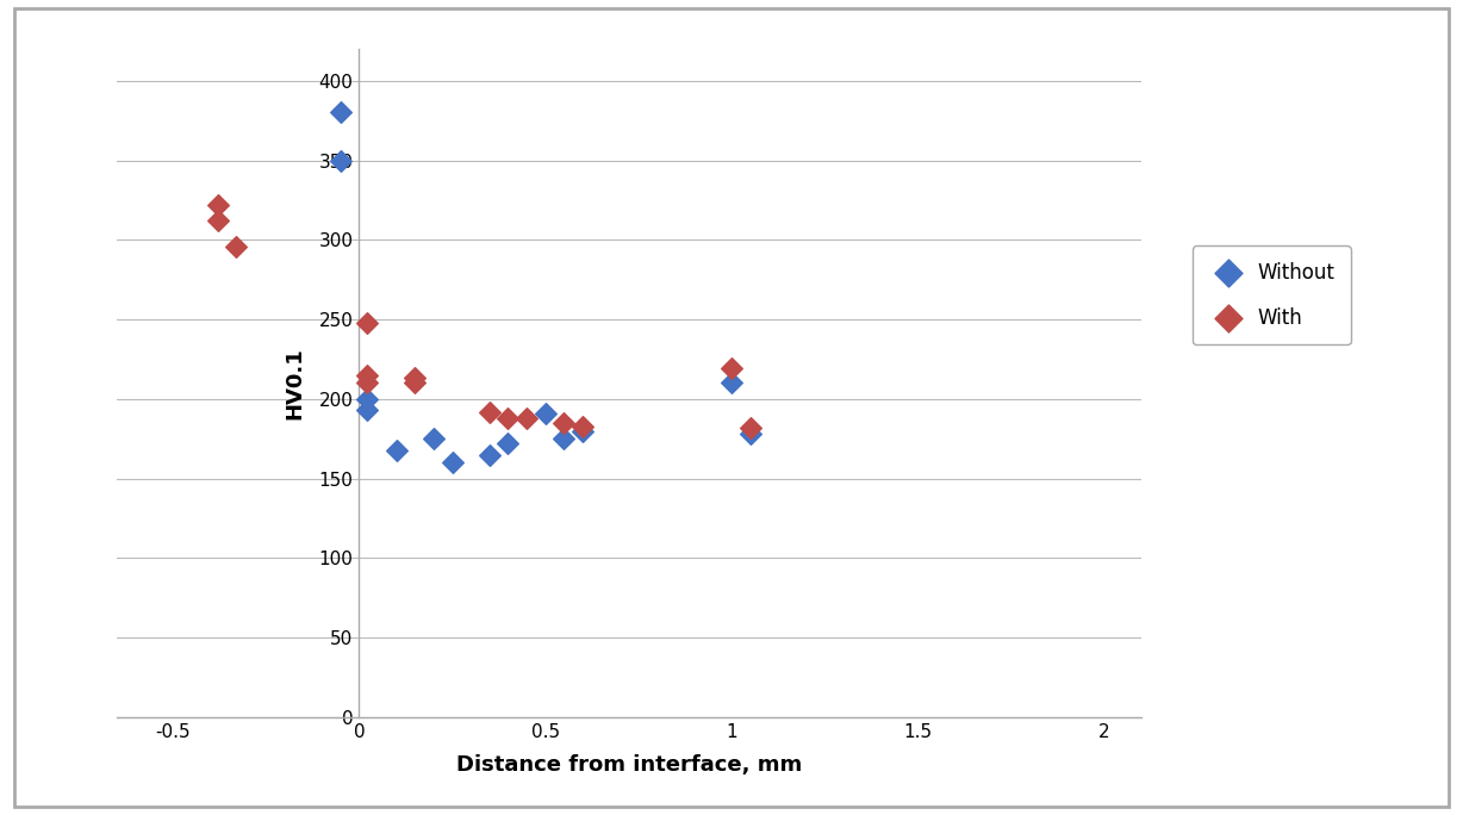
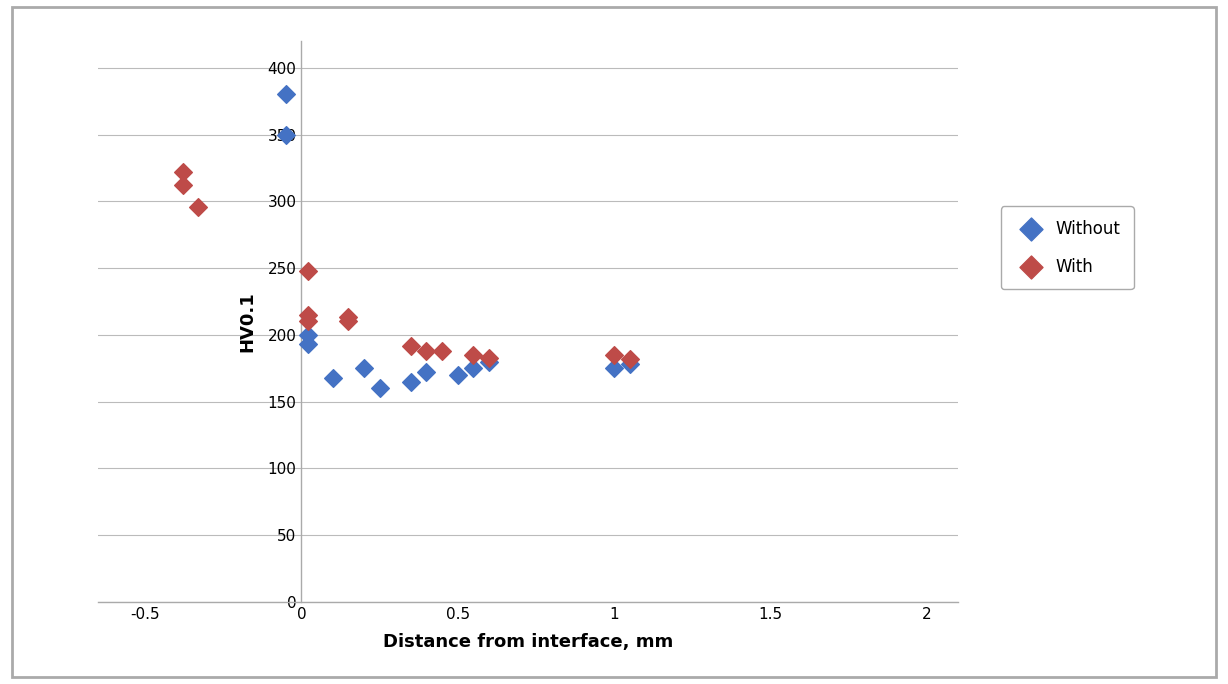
Without/0.5: 191 -> 170
Without/1: 210 -> 175
With/1: 219 -> 185
